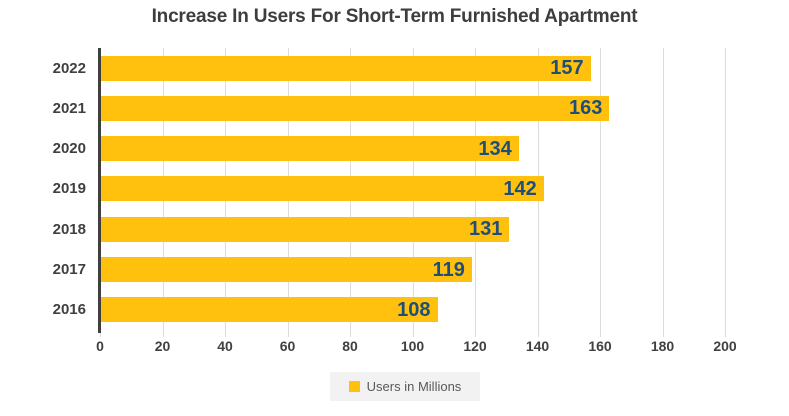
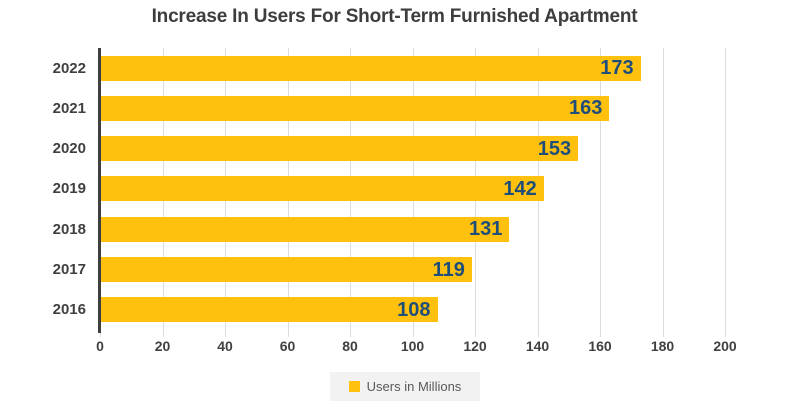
2022: 157 -> 173
2020: 134 -> 153
